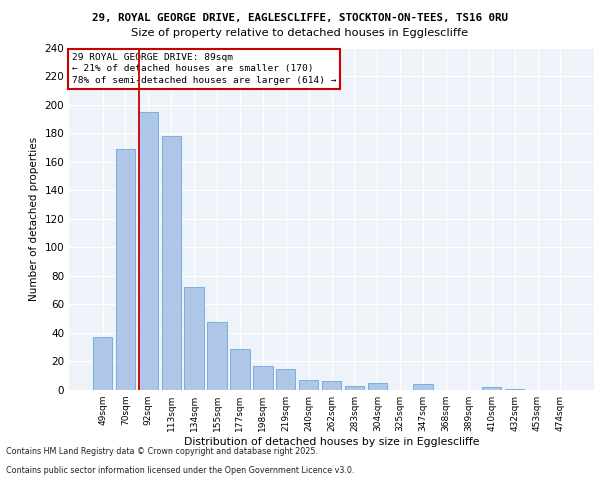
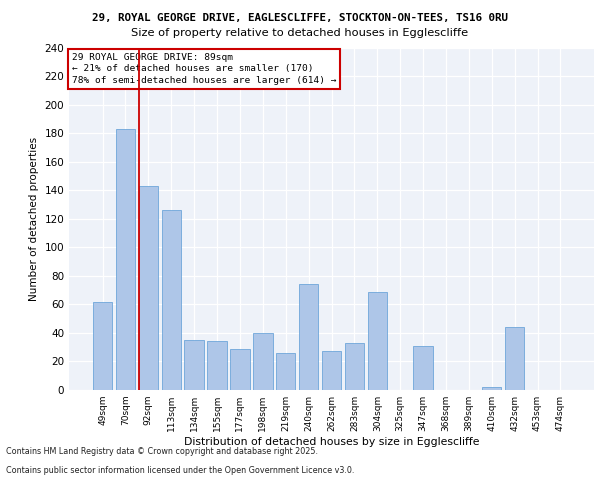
49sqm: 37 -> 62
70sqm: 169 -> 183
92sqm: 195 -> 143
113sqm: 178 -> 126
134sqm: 72 -> 35
155sqm: 48 -> 34
198sqm: 17 -> 40
219sqm: 15 -> 26
240sqm: 7 -> 74
262sqm: 6 -> 27
283sqm: 3 -> 33
304sqm: 5 -> 69
347sqm: 4 -> 31
432sqm: 1 -> 44
